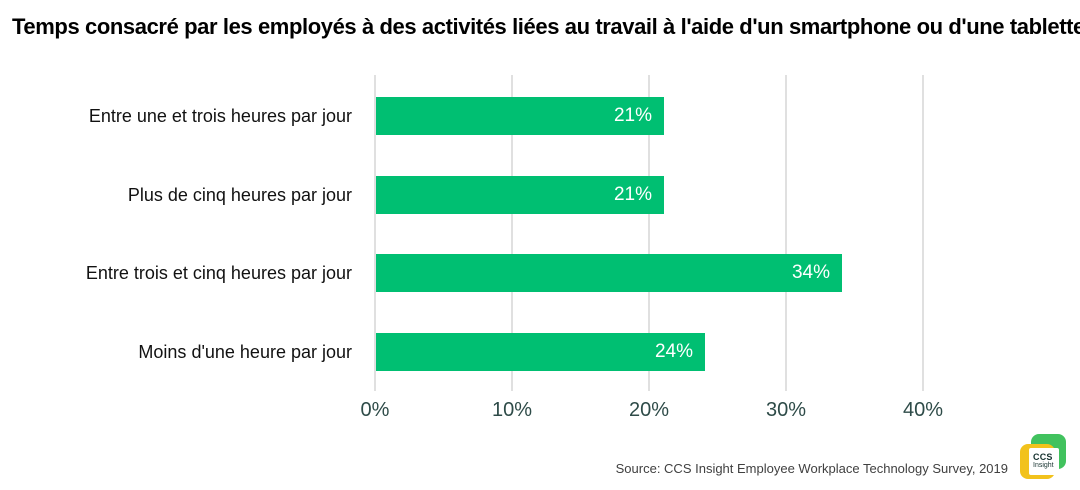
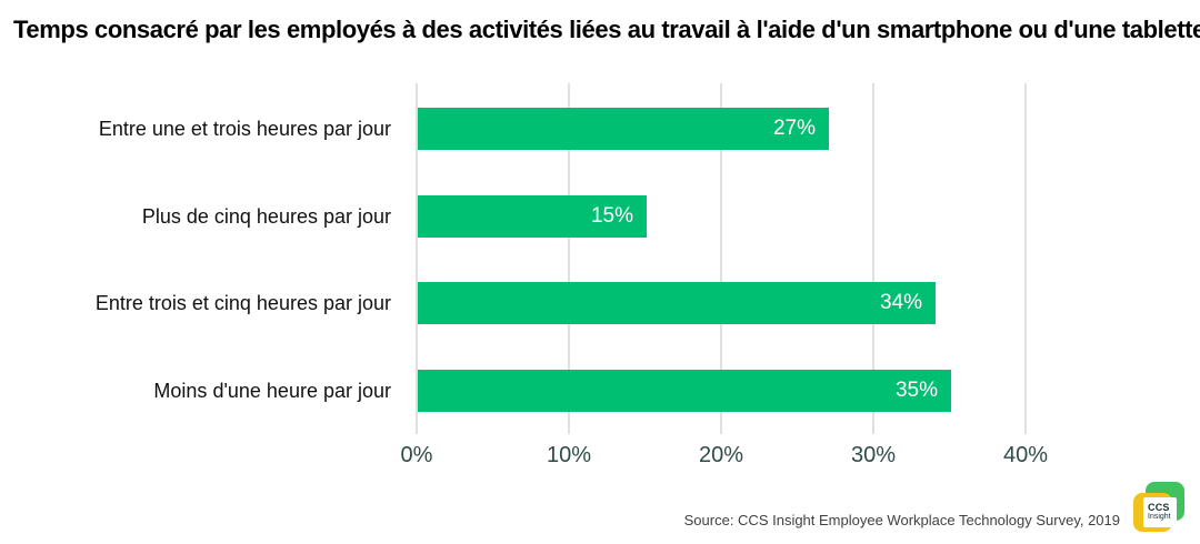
Entre une et trois heures par jour: 21% -> 27%
Plus de cinq heures par jour: 21% -> 15%
Moins d'une heure par jour: 24% -> 35%
